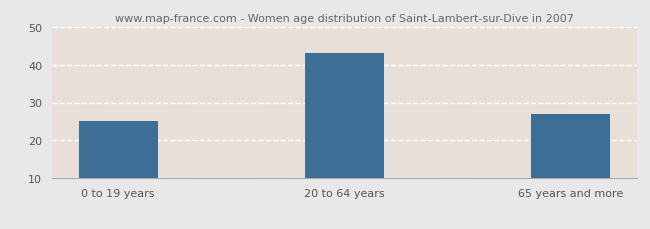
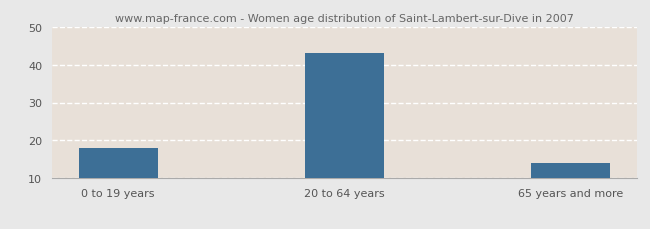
0 to 19 years: 25 -> 18
65 years and more: 27 -> 14
